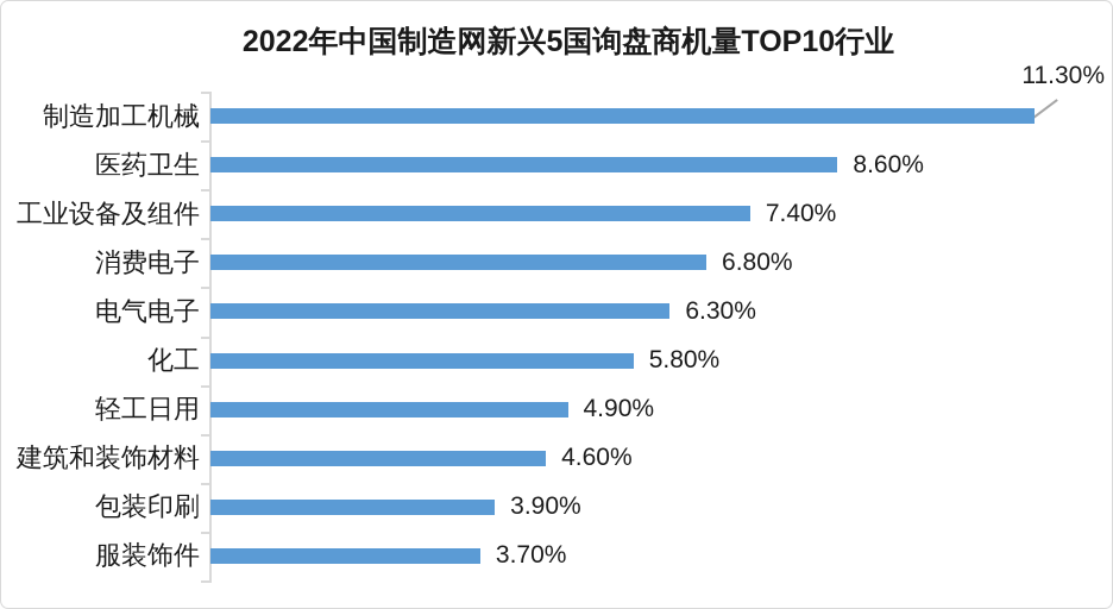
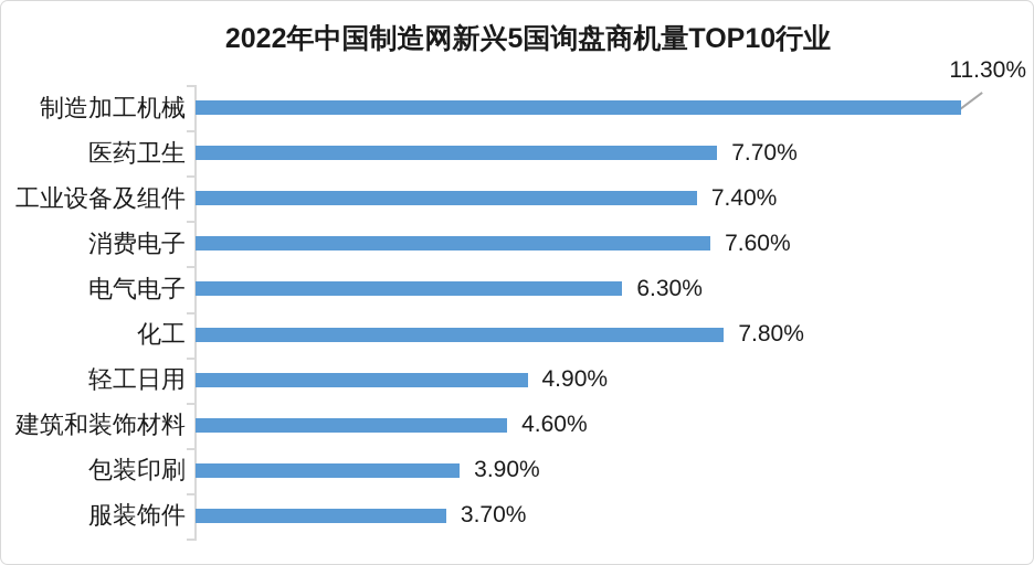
医药卫生: 8.60% -> 7.70%
消费电子: 6.80% -> 7.60%
化工: 5.80% -> 7.80%
